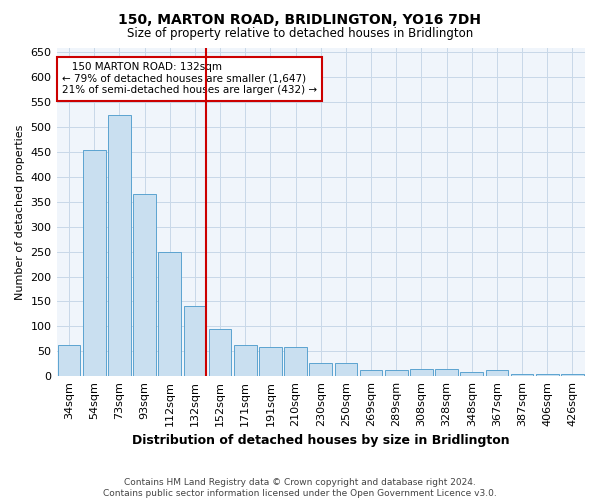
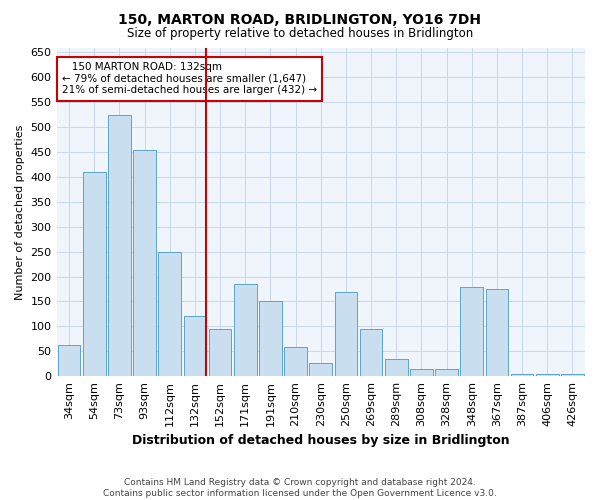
54sqm: 455 -> 410
93sqm: 365 -> 455
132sqm: 140 -> 120
171sqm: 63 -> 185
191sqm: 58 -> 150
250sqm: 27 -> 170
269sqm: 12 -> 95
289sqm: 12 -> 35
348sqm: 8 -> 180
367sqm: 12 -> 175
